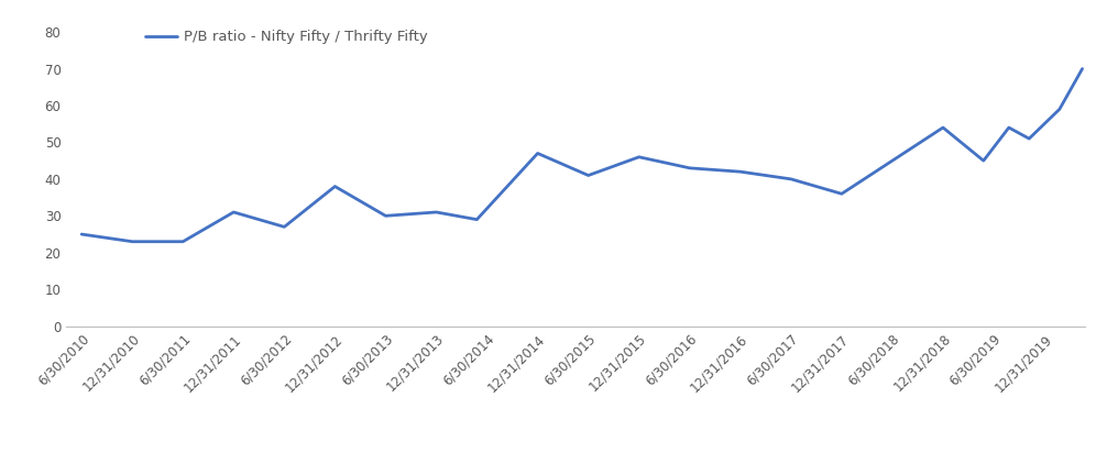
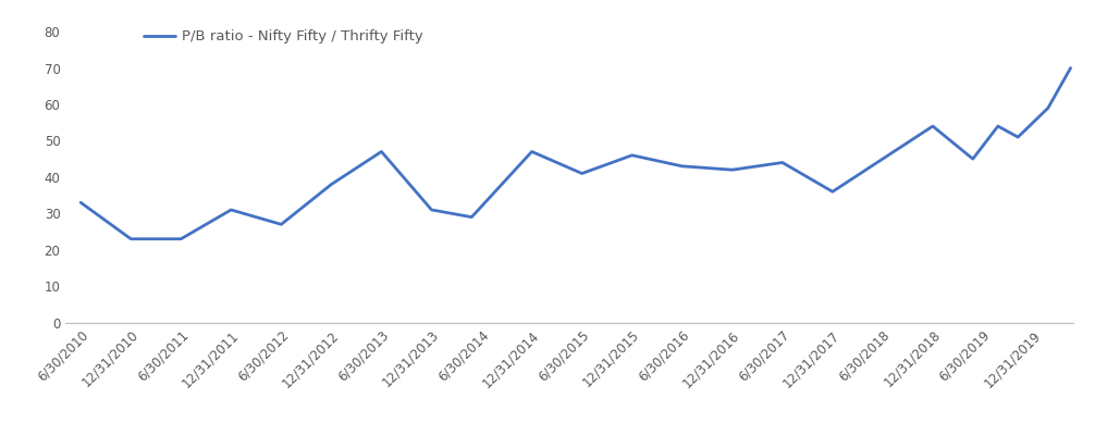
6/30/2010: 25 -> 33
6/30/2013: 30 -> 47
6/30/2017: 40 -> 44
